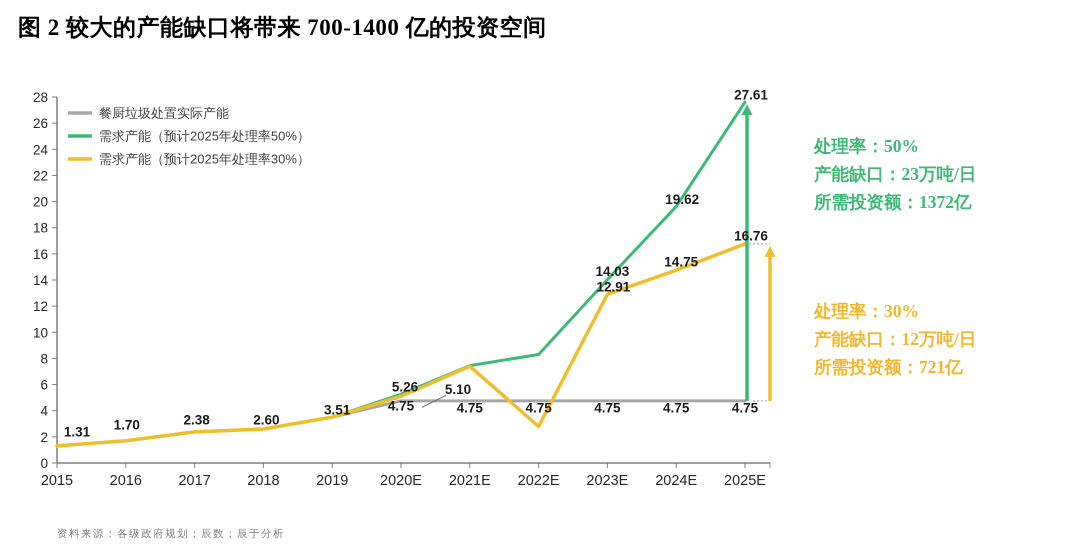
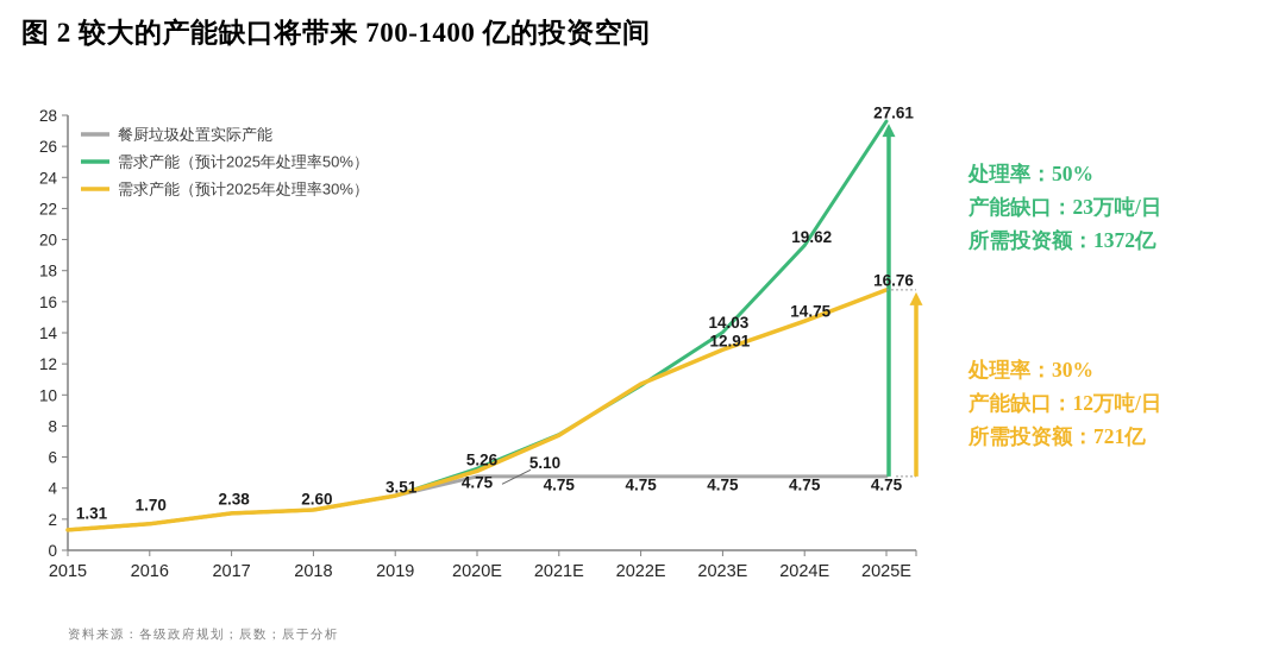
需求产能（预计2025年处理率50%）/2022E: 8.3 -> 10.6
需求产能（预计2025年处理率30%）/2022E: 2.8 -> 10.7
